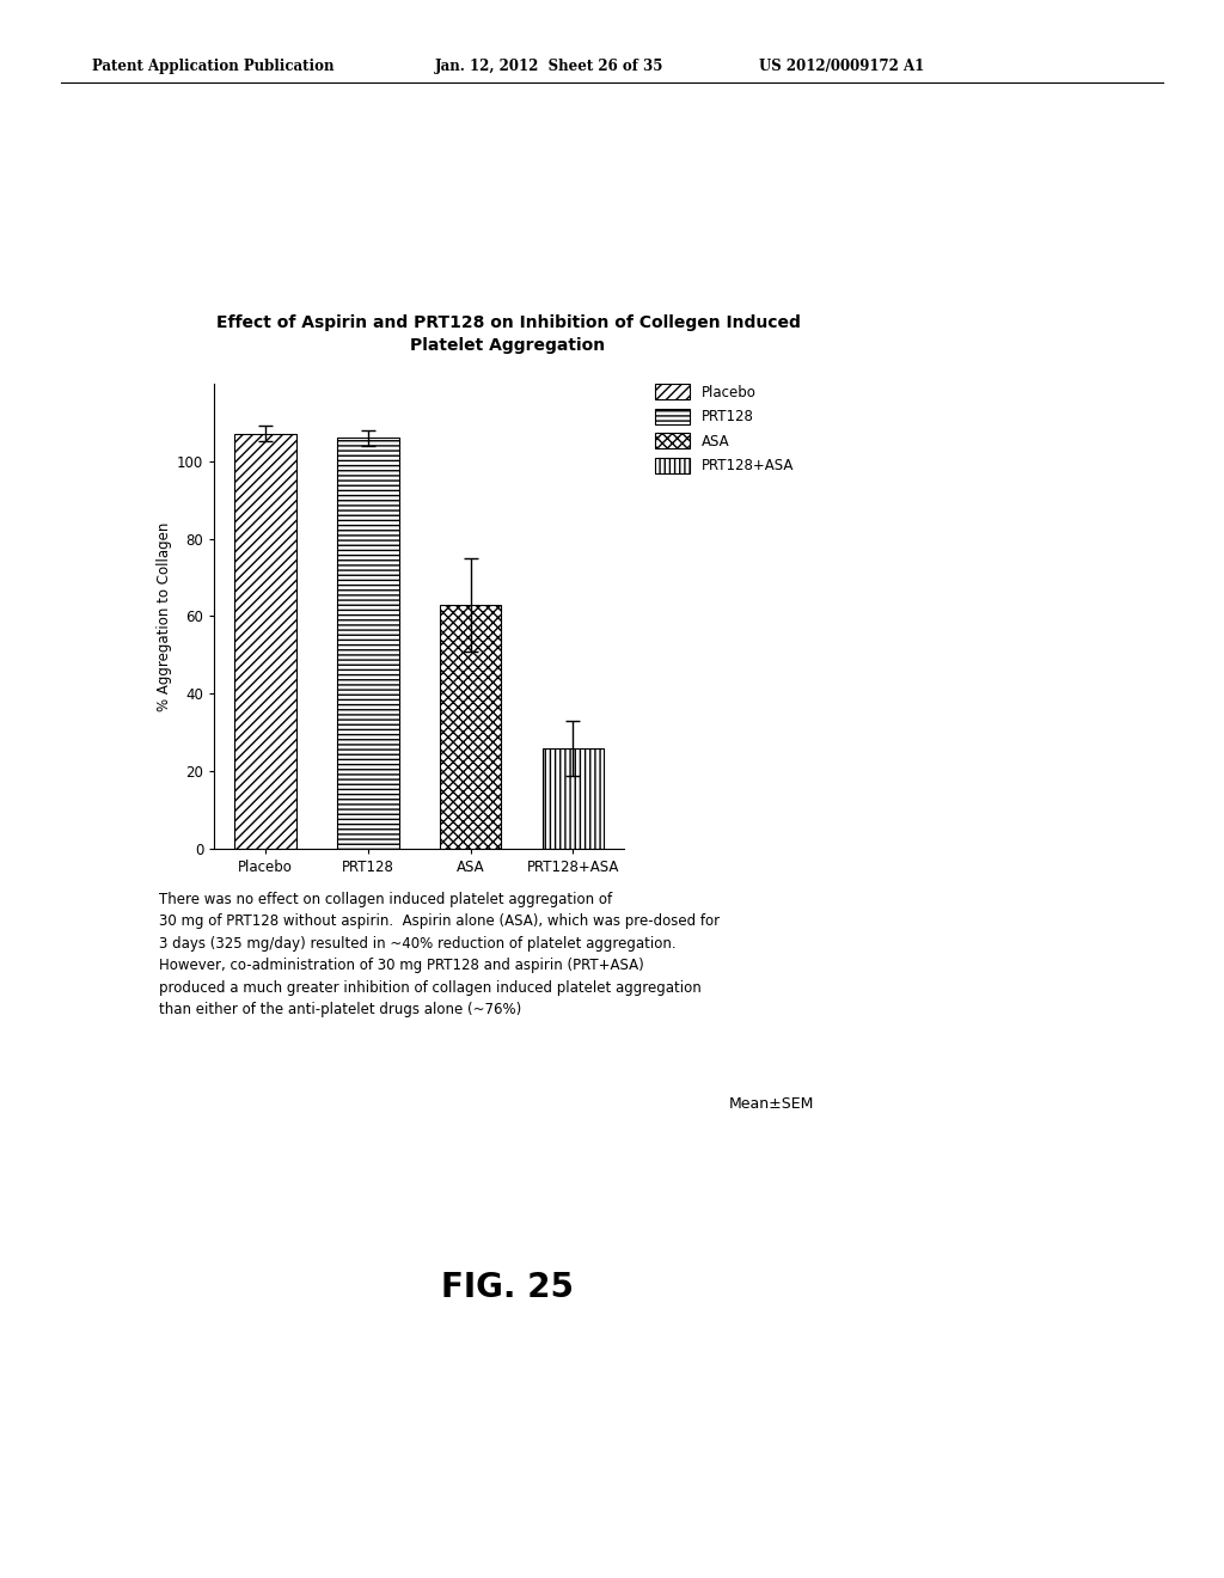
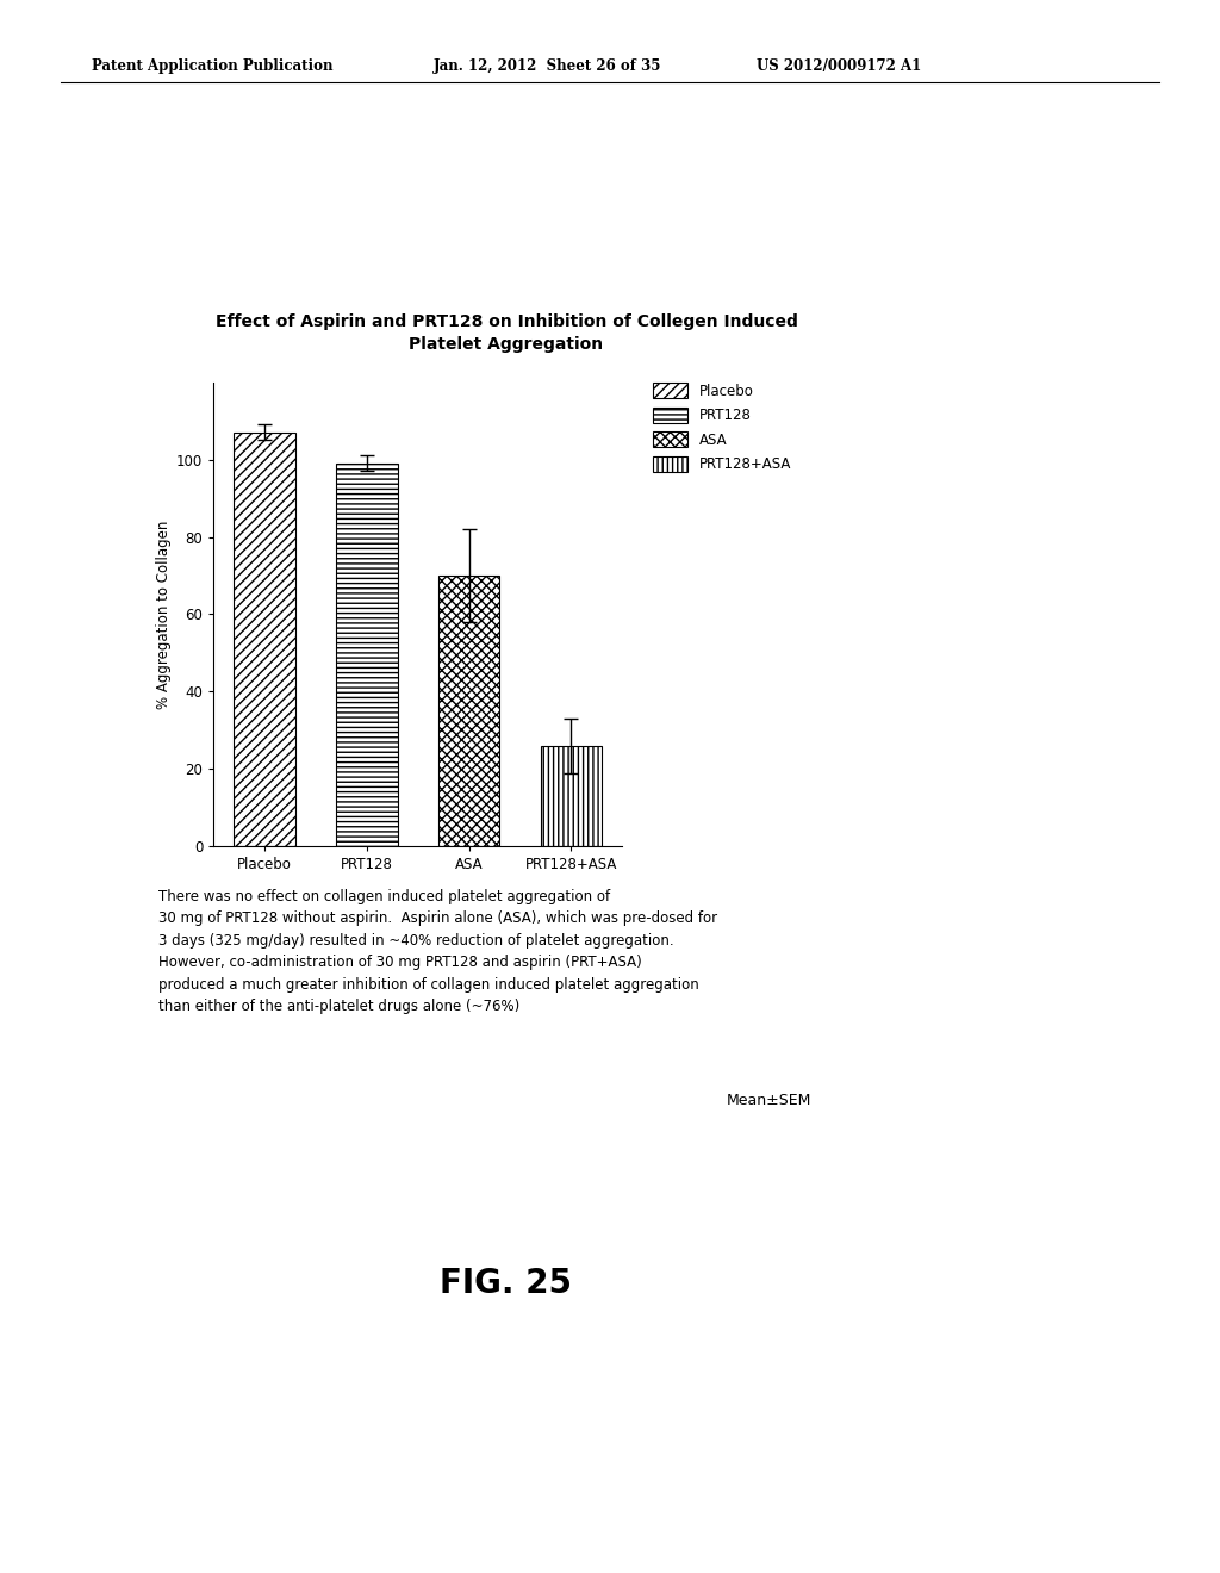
PRT128: 106 -> 99
ASA: 63 -> 70
